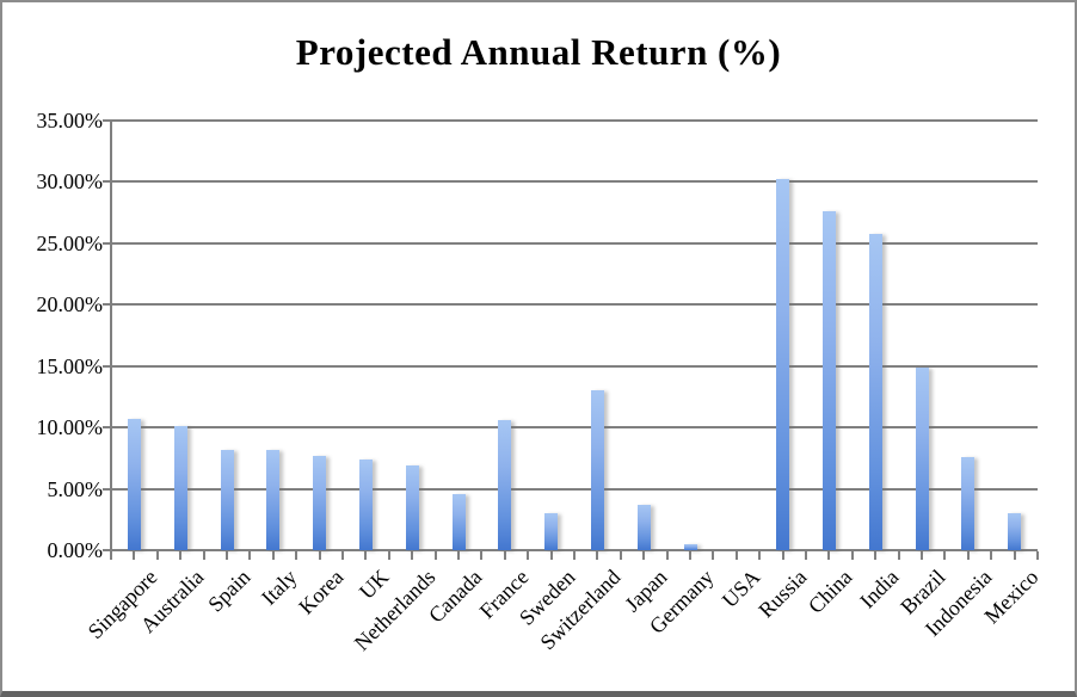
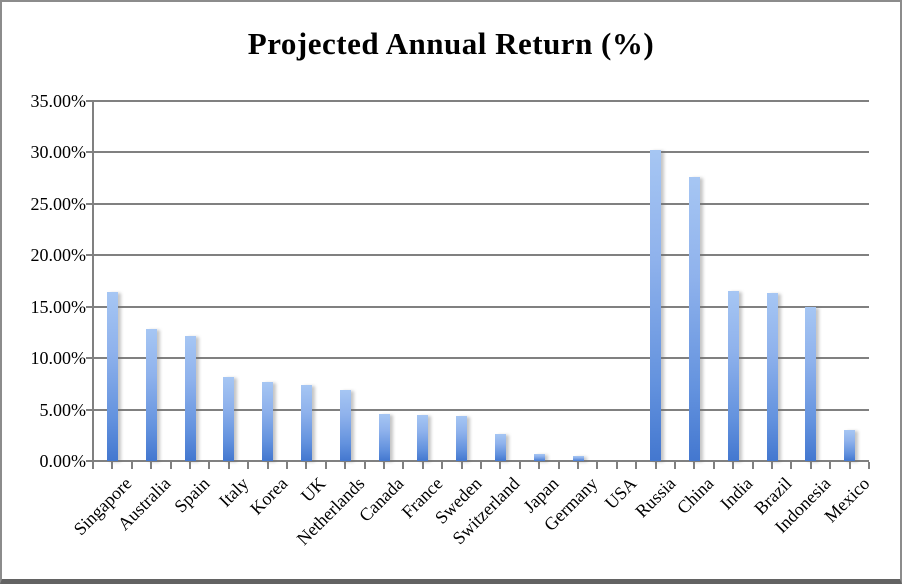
Singapore: 10.7% -> 16.4%
Australia: 10.1% -> 12.8%
Spain: 8.2% -> 12.2%
France: 10.6% -> 4.5%
Sweden: 3.0% -> 4.4%
Switzerland: 13.0% -> 2.6%
Japan: 3.7% -> 0.7%
India: 25.8% -> 16.5%
Brazil: 14.9% -> 16.3%
Indonesia: 7.6% -> 15.0%
